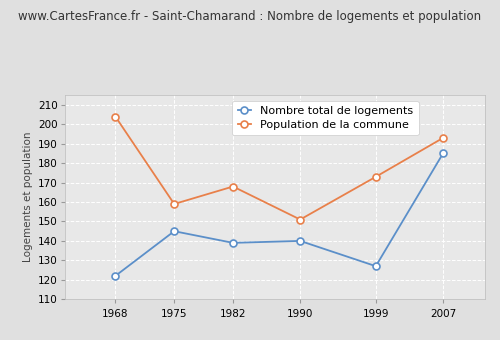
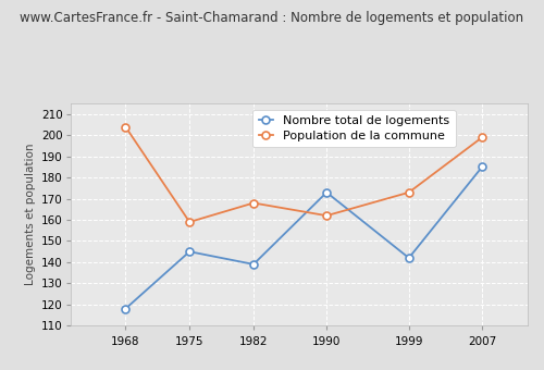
Nombre total de logements/1968: 122 -> 118
Nombre total de logements/1990: 140 -> 173
Population de la commune/1990: 151 -> 162
Nombre total de logements/1999: 127 -> 142
Population de la commune/2007: 193 -> 199
